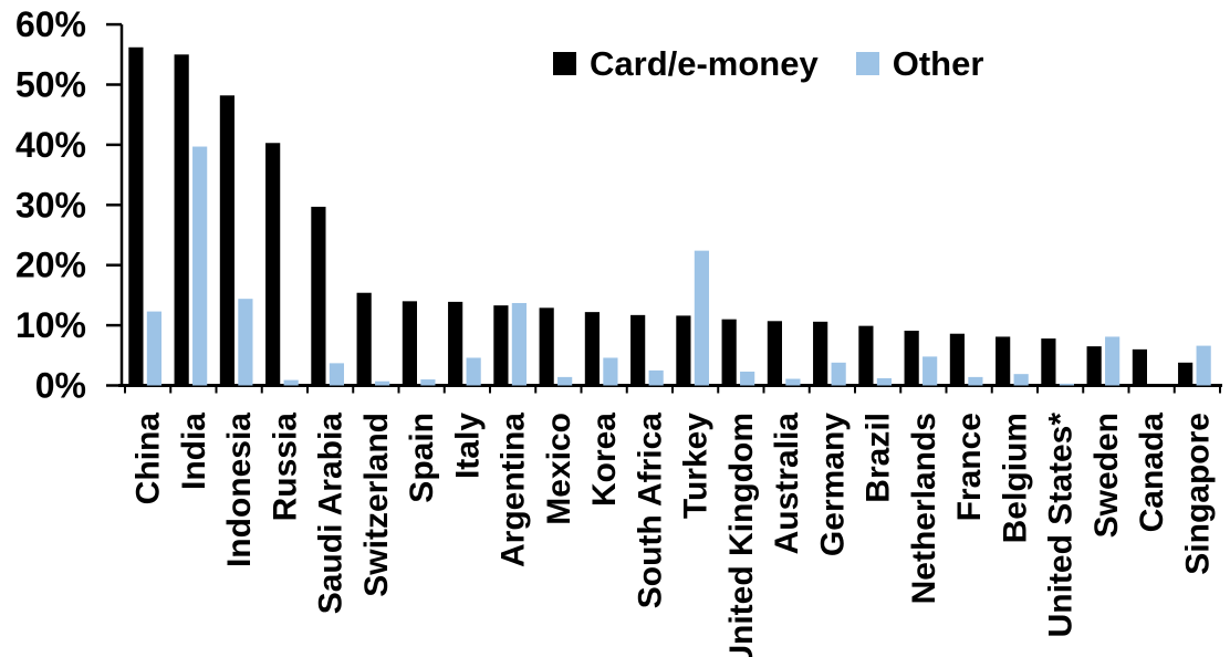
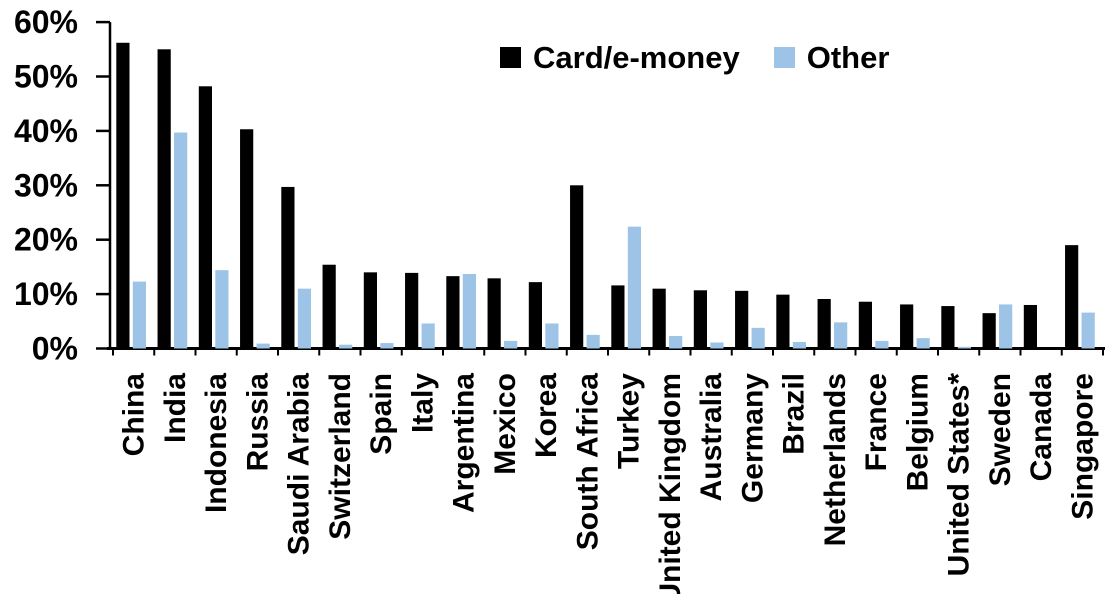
Other/Saudi Arabia: 4% -> 11%
Card/e-money/South Africa: 12% -> 30%
Card/e-money/Canada: 6% -> 8%
Card/e-money/Singapore: 4% -> 19%
